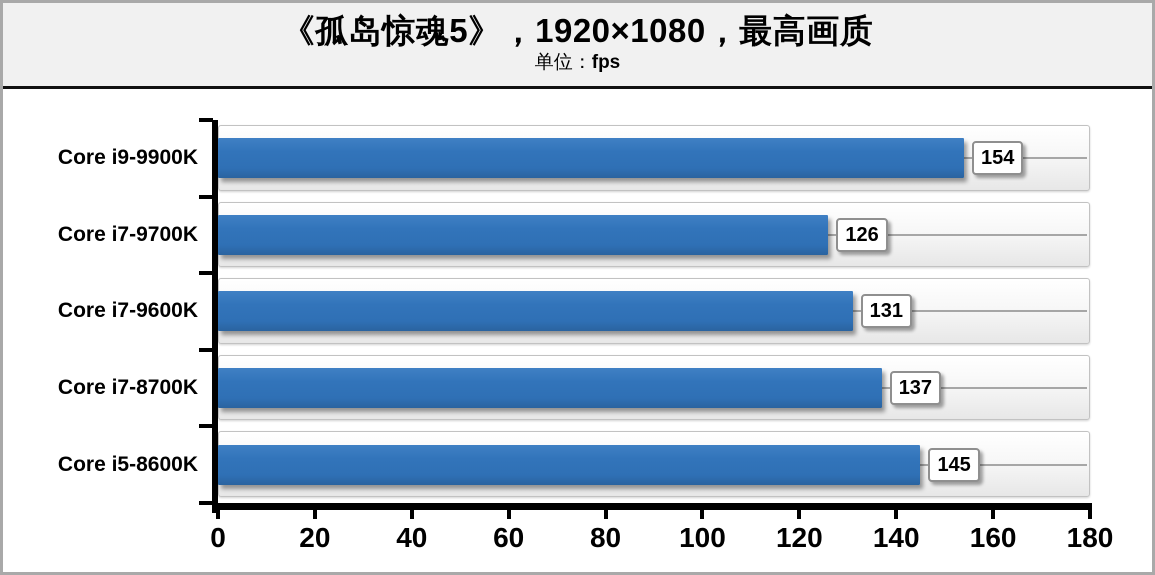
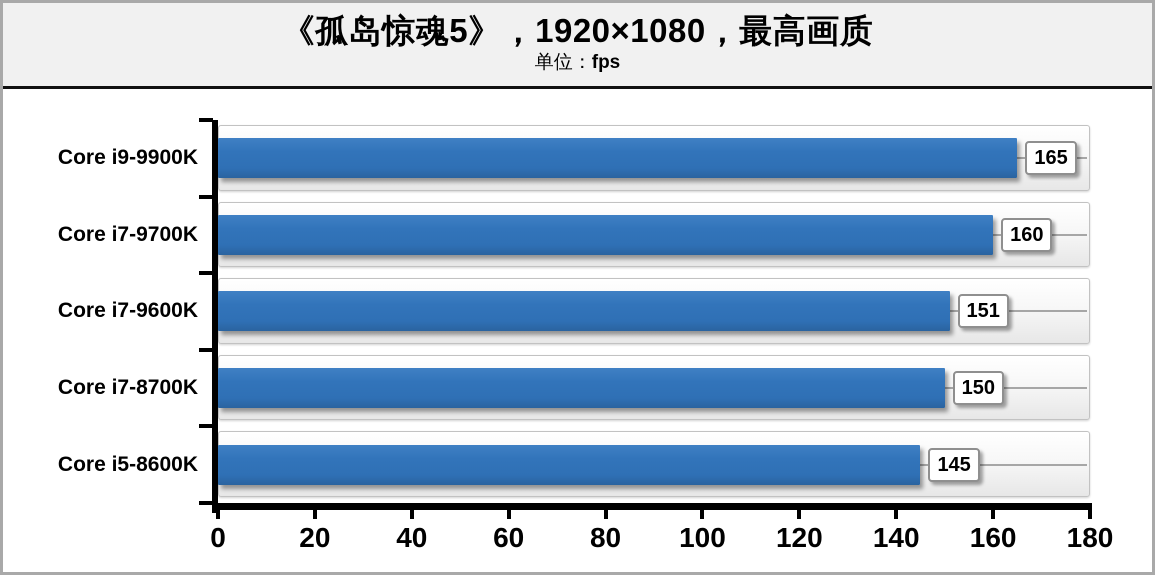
Core i9-9900K: 154 -> 165
Core i7-9700K: 126 -> 160
Core i7-9600K: 131 -> 151
Core i7-8700K: 137 -> 150
